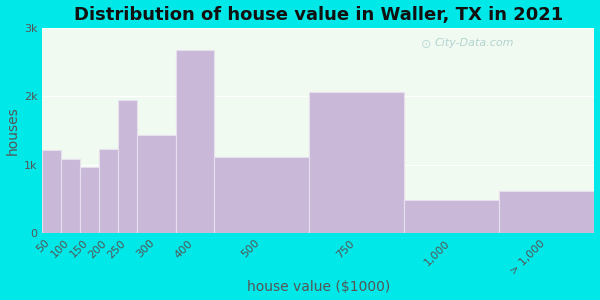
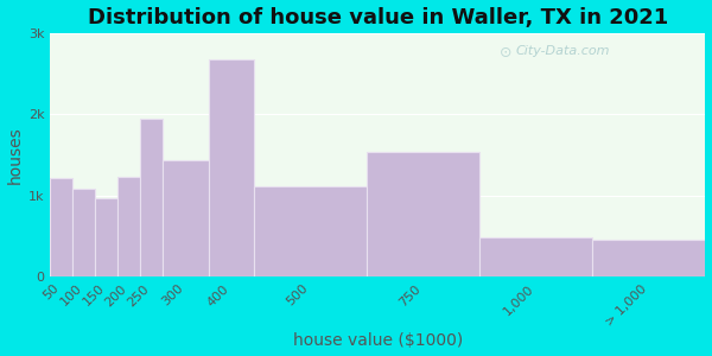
750: 2.06k -> 1.53k
> 1,000: 0.62k -> 0.46k
